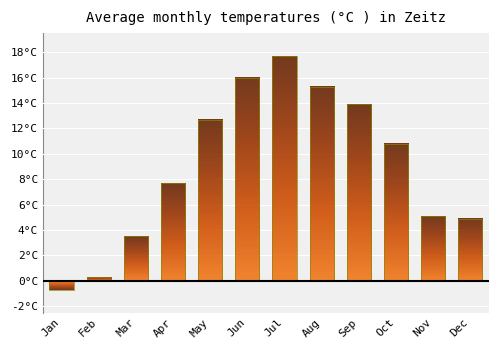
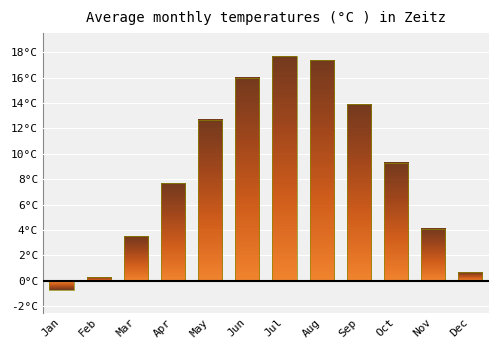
Aug: 15.3°C -> 17.4°C
Oct: 10.8°C -> 9.3°C
Nov: 5.1°C -> 4.1°C
Dec: 4.9°C -> 0.7°C
